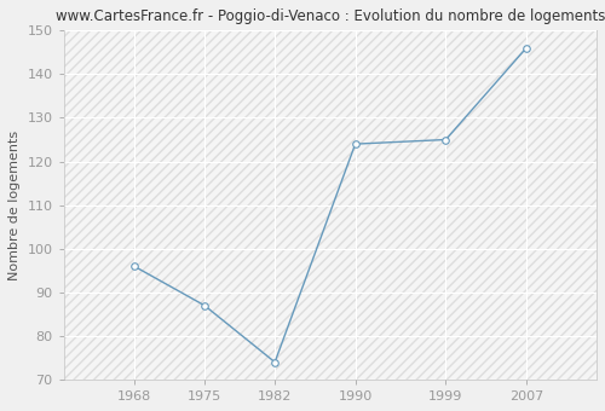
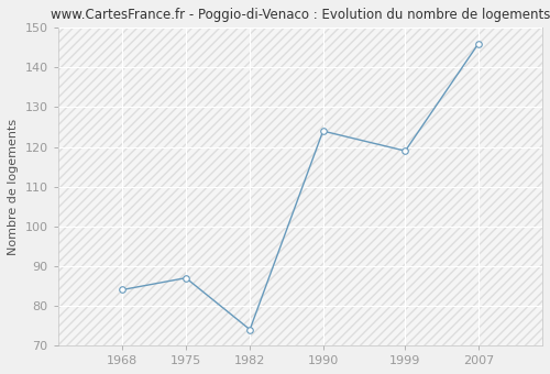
1968: 96 -> 84
1999: 125 -> 119
